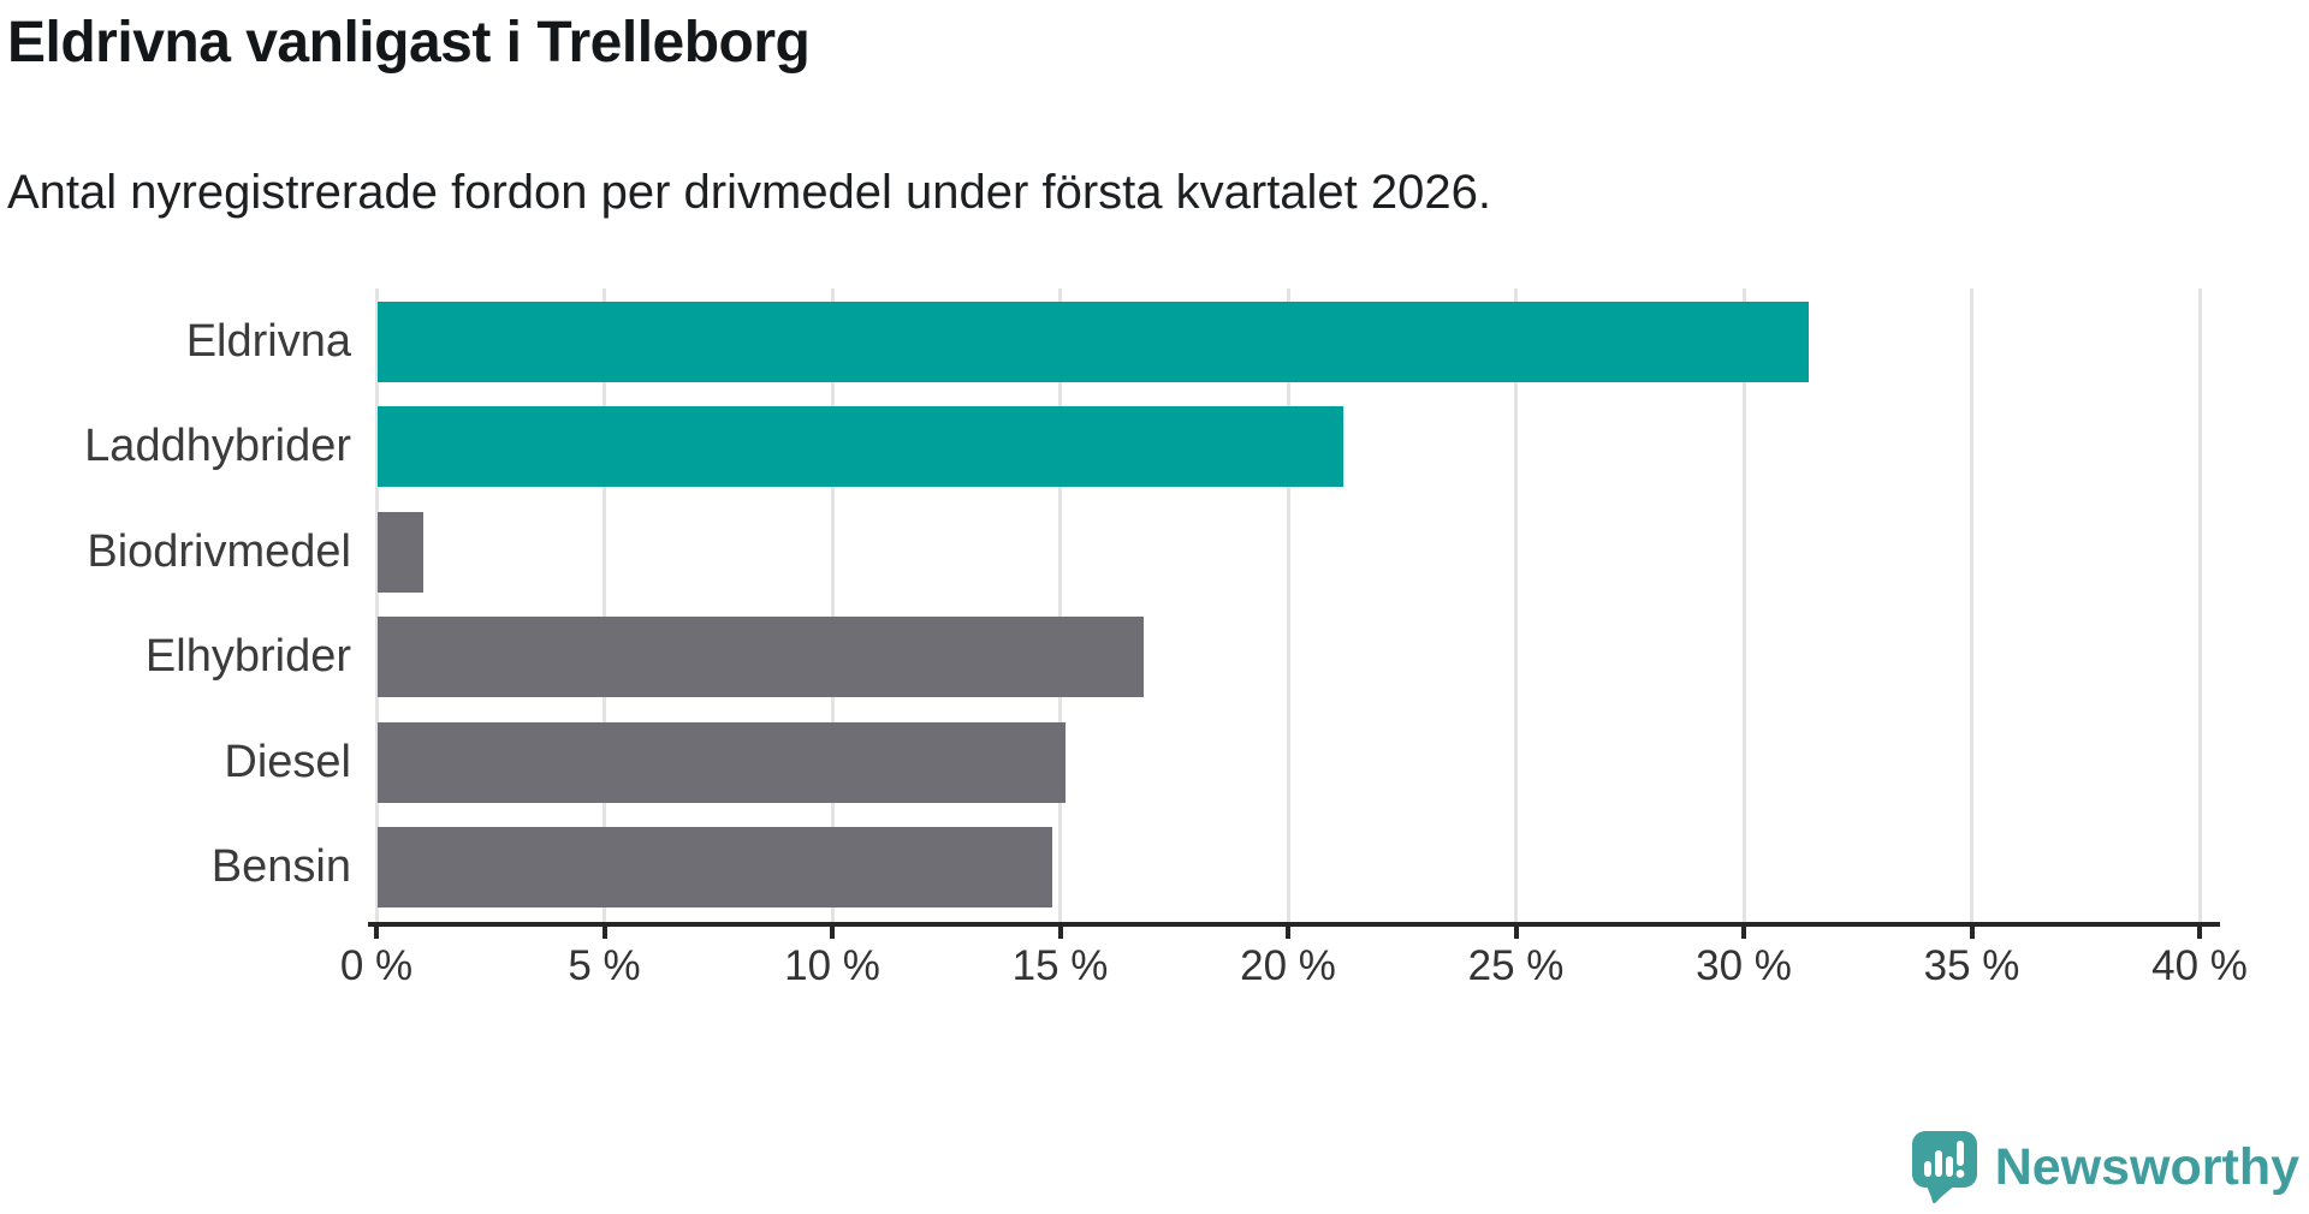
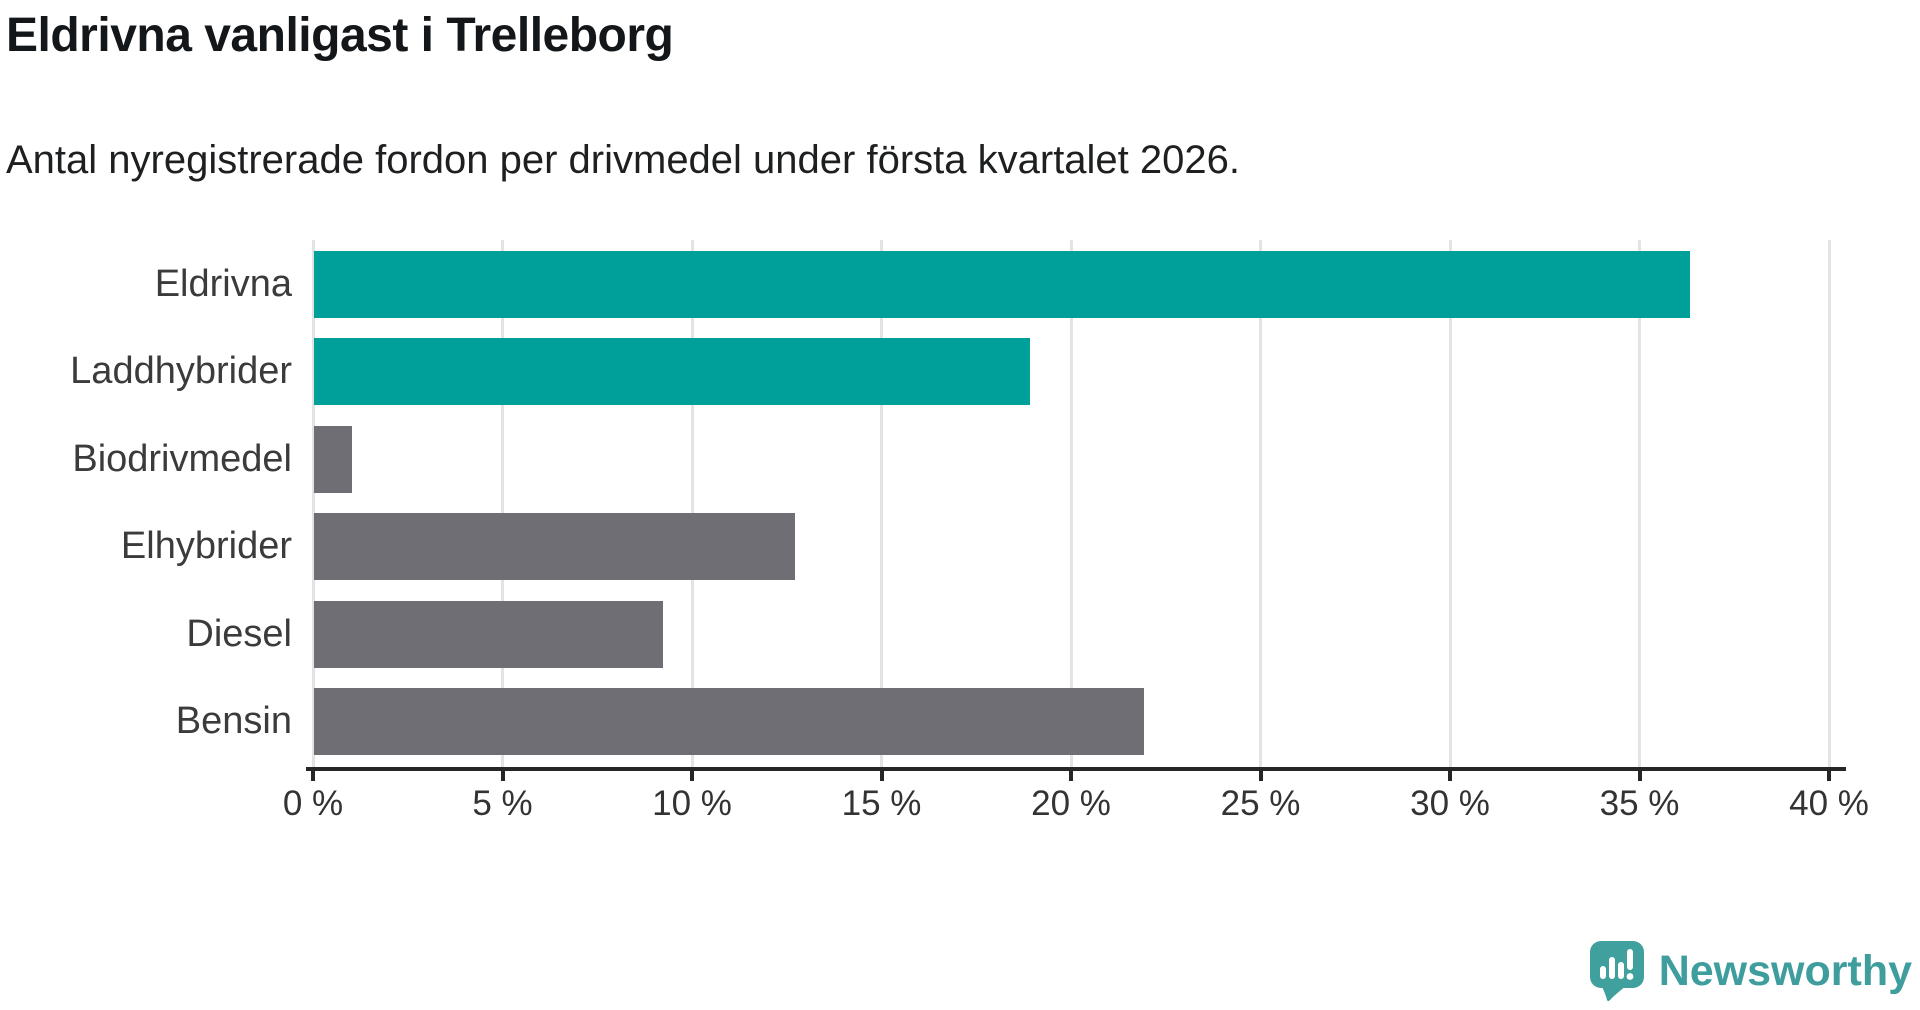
Eldrivna: 31.4% -> 36.3%
Laddhybrider: 21.2% -> 18.9%
Elhybrider: 16.8% -> 12.7%
Diesel: 15.1% -> 9.2%
Bensin: 14.8% -> 21.9%
